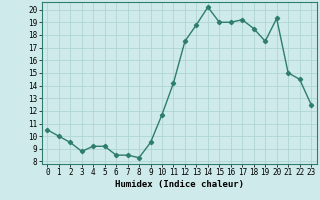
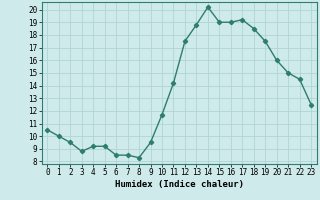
20: 19.3 -> 16.0
